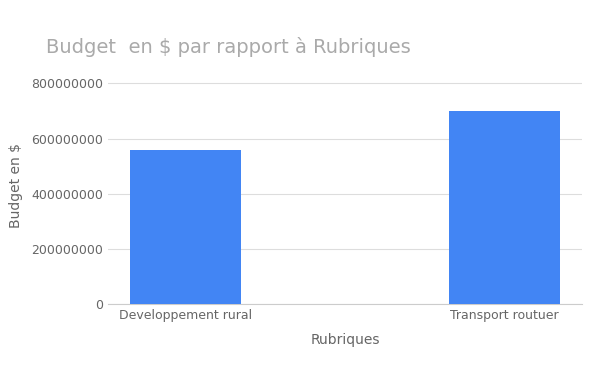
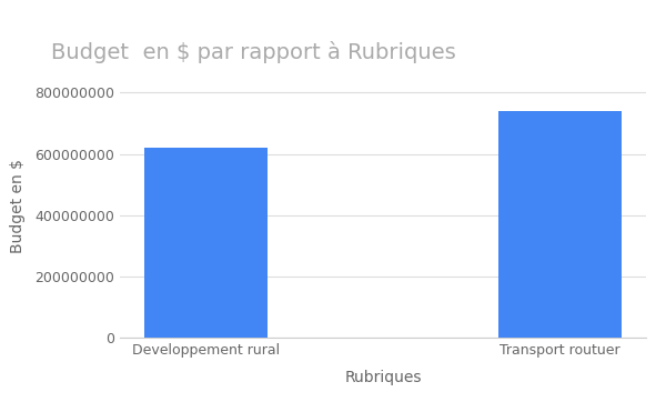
Developpement rural: 560000000 -> 620000000
Transport routuer: 700000000 -> 740000000
